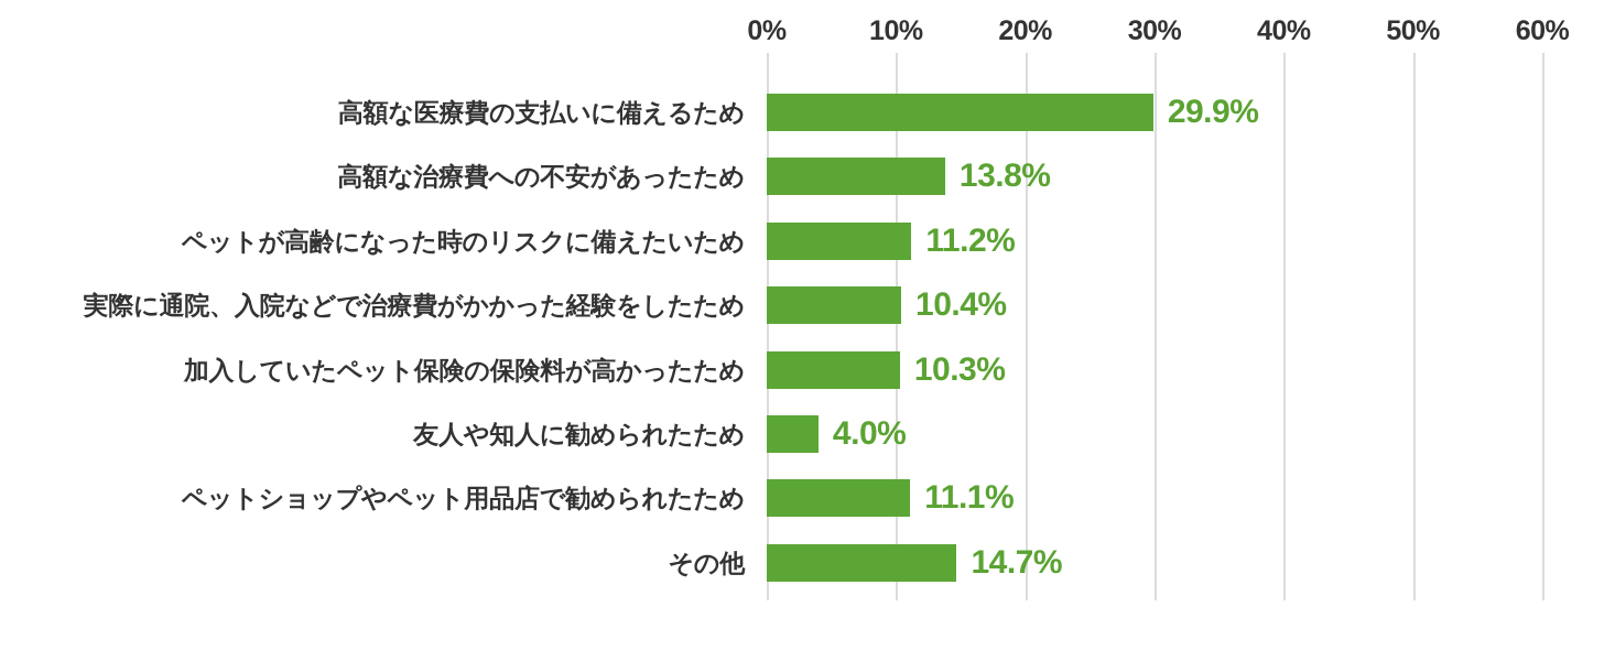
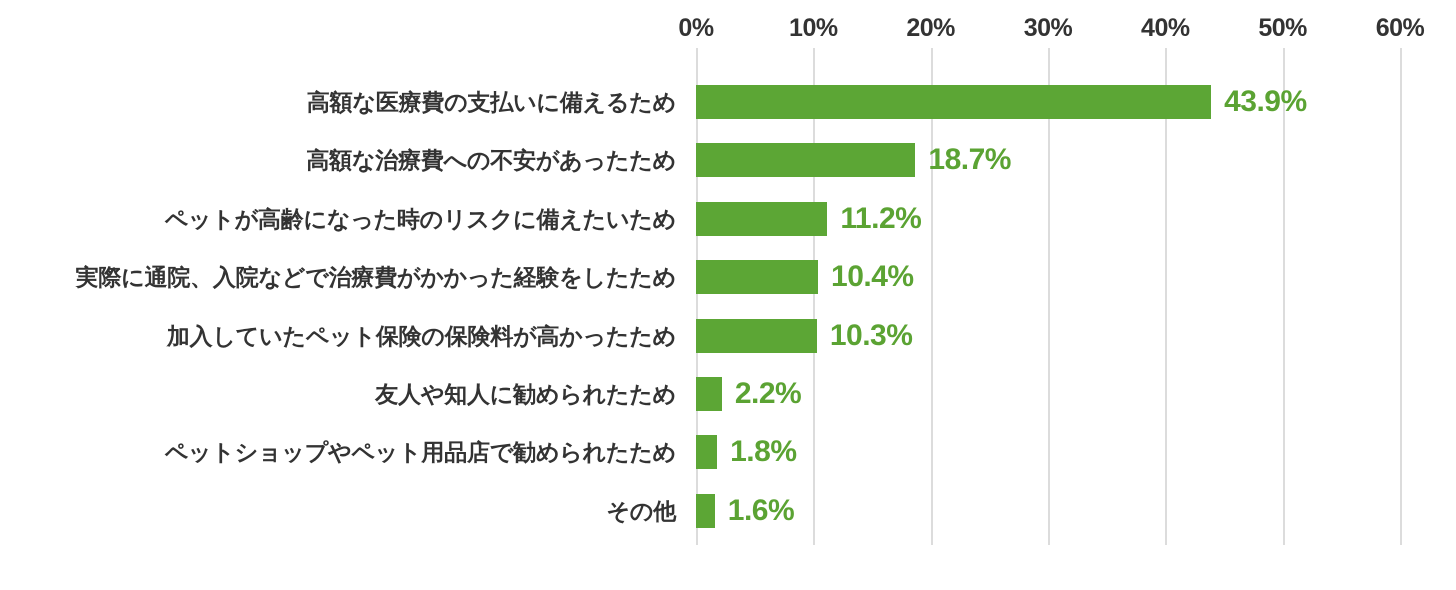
高額な医療費の支払いに備えるため: 29.9% -> 43.9%
高額な治療費への不安があったため: 13.8% -> 18.7%
友人や知人に勧められたため: 4.0% -> 2.2%
ペットショップやペット用品店で勧められたため: 11.1% -> 1.8%
その他: 14.7% -> 1.6%
